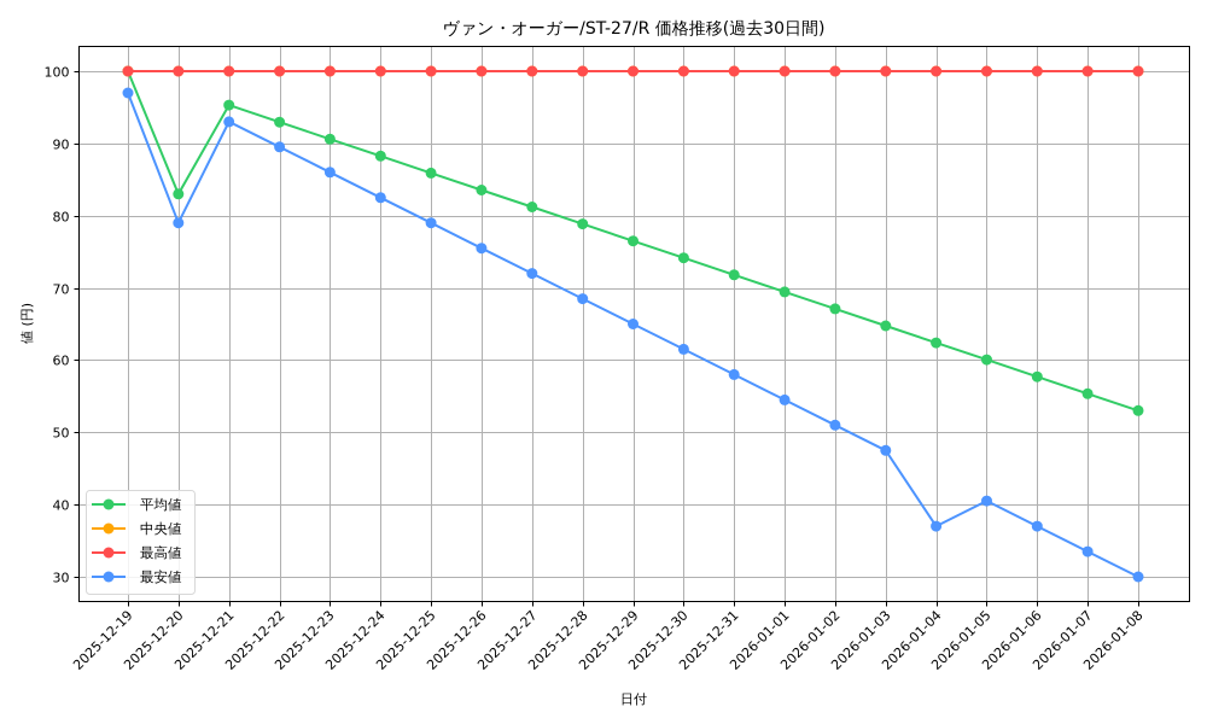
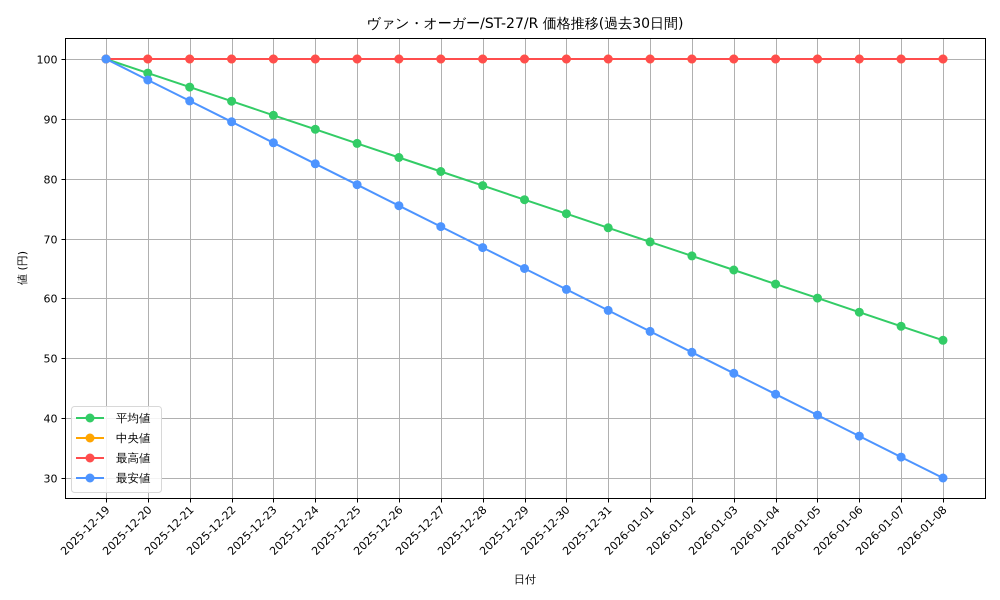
最安値/2025-12-19: 97 -> 100
平均値/2025-12-20: 83 -> 98
最安値/2025-12-20: 79 -> 96
最安値/2026-01-04: 37 -> 44
